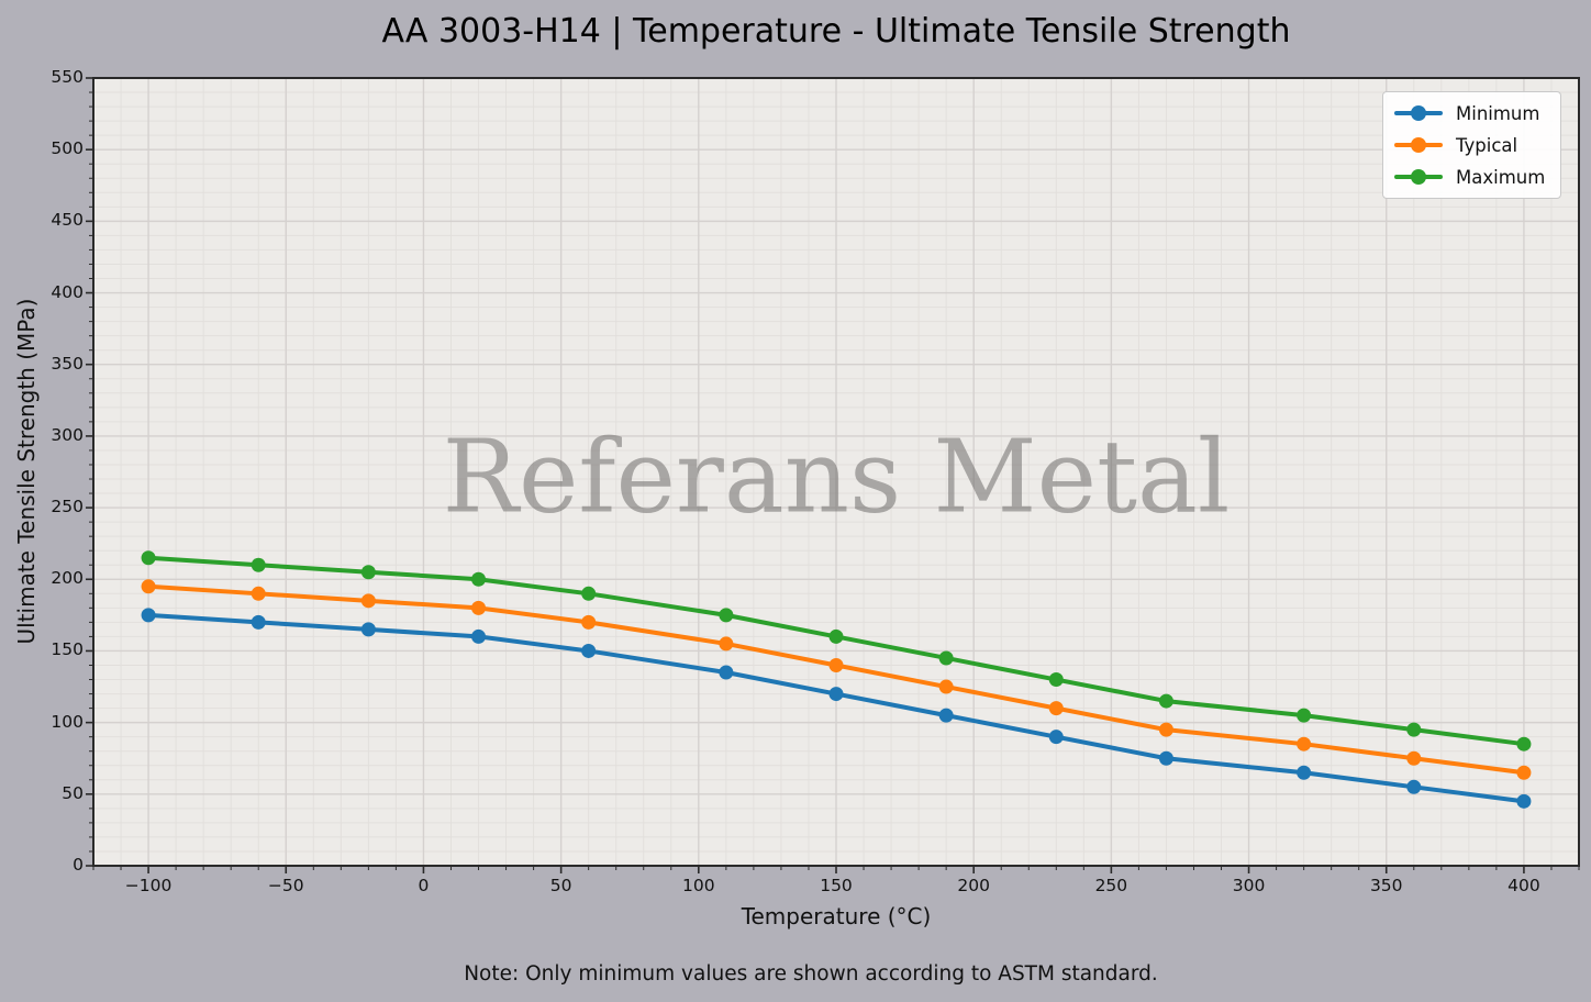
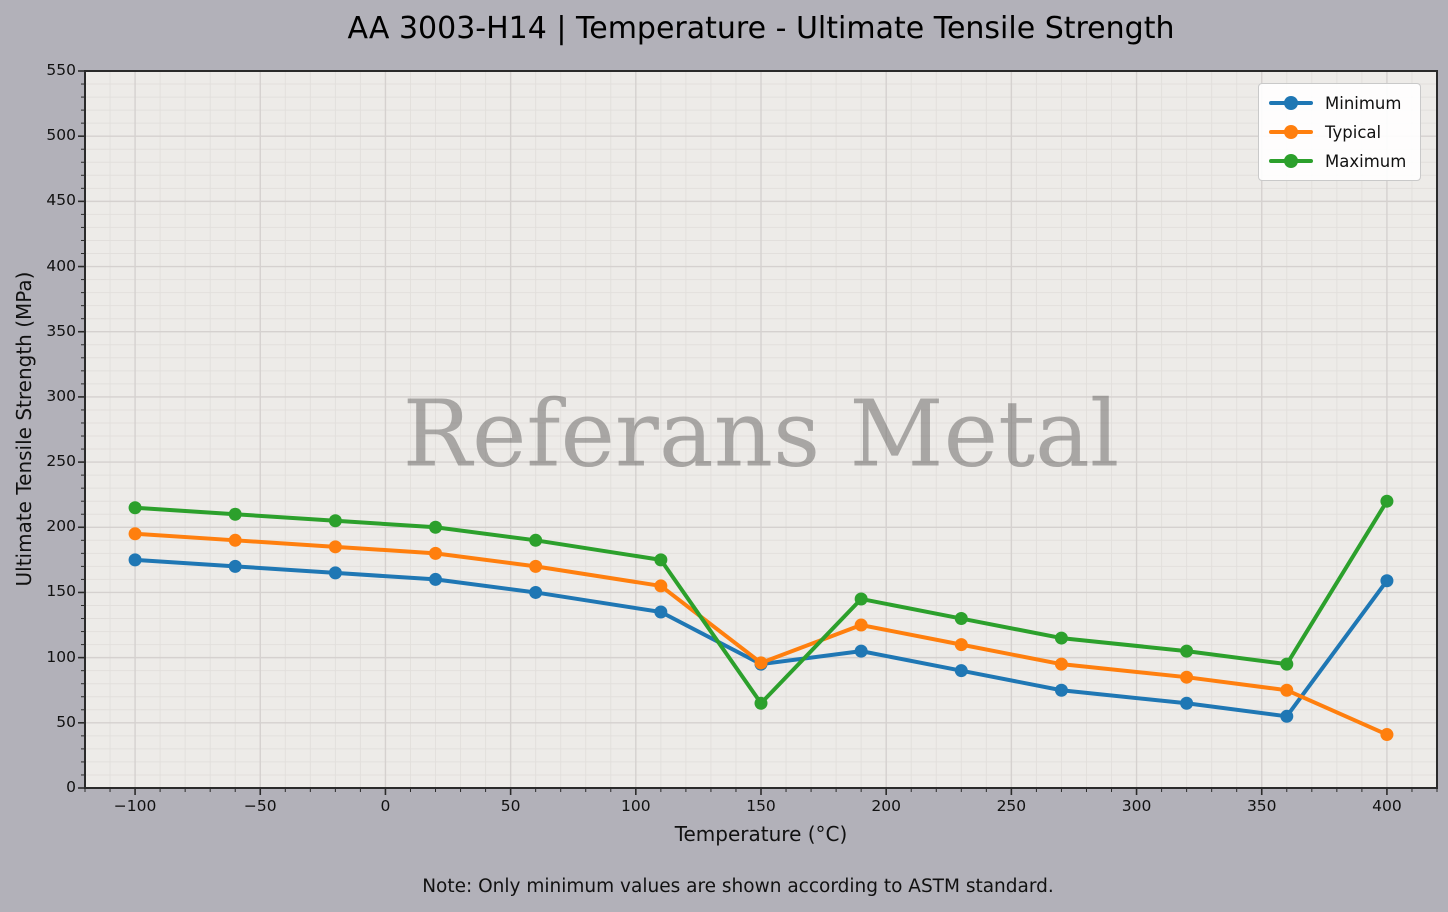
Minimum/150: 120 -> 95
Typical/150: 140 -> 96
Maximum/150: 160 -> 65
Minimum/400: 45 -> 159
Typical/400: 65 -> 41
Maximum/400: 85 -> 220
